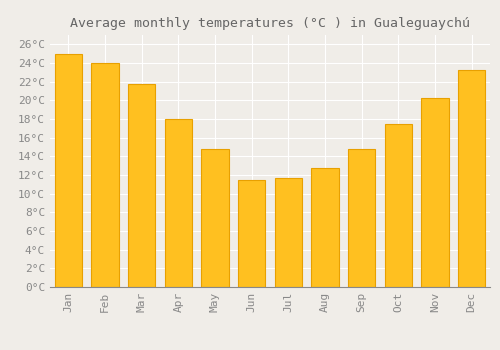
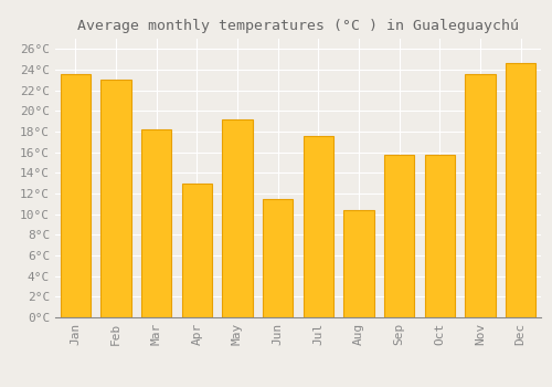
Jan: 25.0°C -> 23.6°C
Feb: 24.0°C -> 23.0°C
Mar: 21.7°C -> 18.2°C
Apr: 18.0°C -> 13.0°C
May: 14.8°C -> 19.2°C
Jul: 11.7°C -> 17.6°C
Aug: 12.8°C -> 10.4°C
Sep: 14.8°C -> 15.8°C
Oct: 17.5°C -> 15.8°C
Nov: 20.3°C -> 23.6°C
Dec: 23.2°C -> 24.6°C
